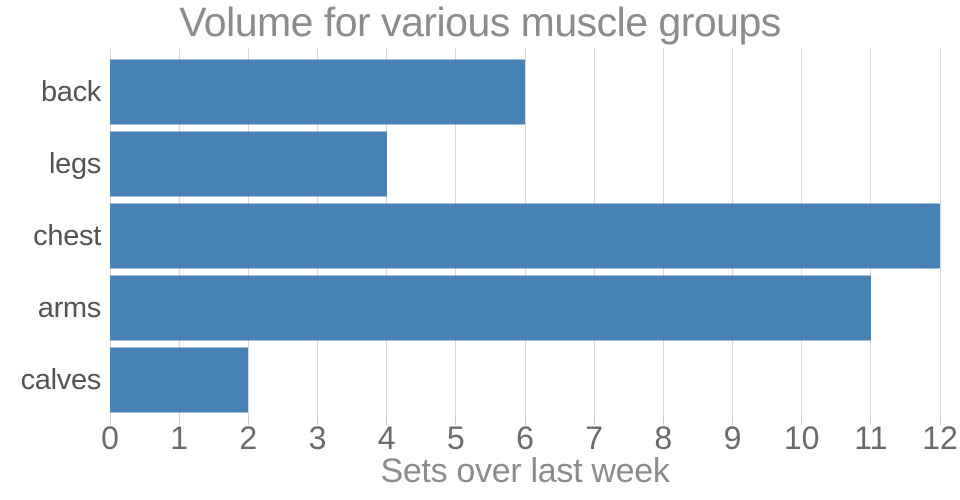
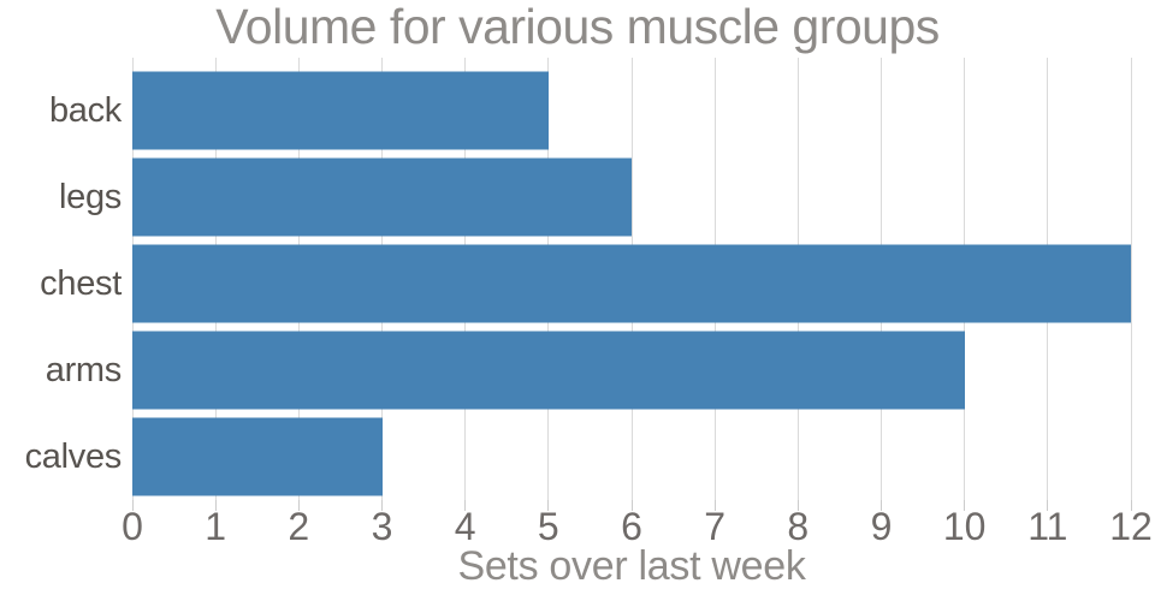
back: 6 -> 5
legs: 4 -> 6
arms: 11 -> 10
calves: 2 -> 3
